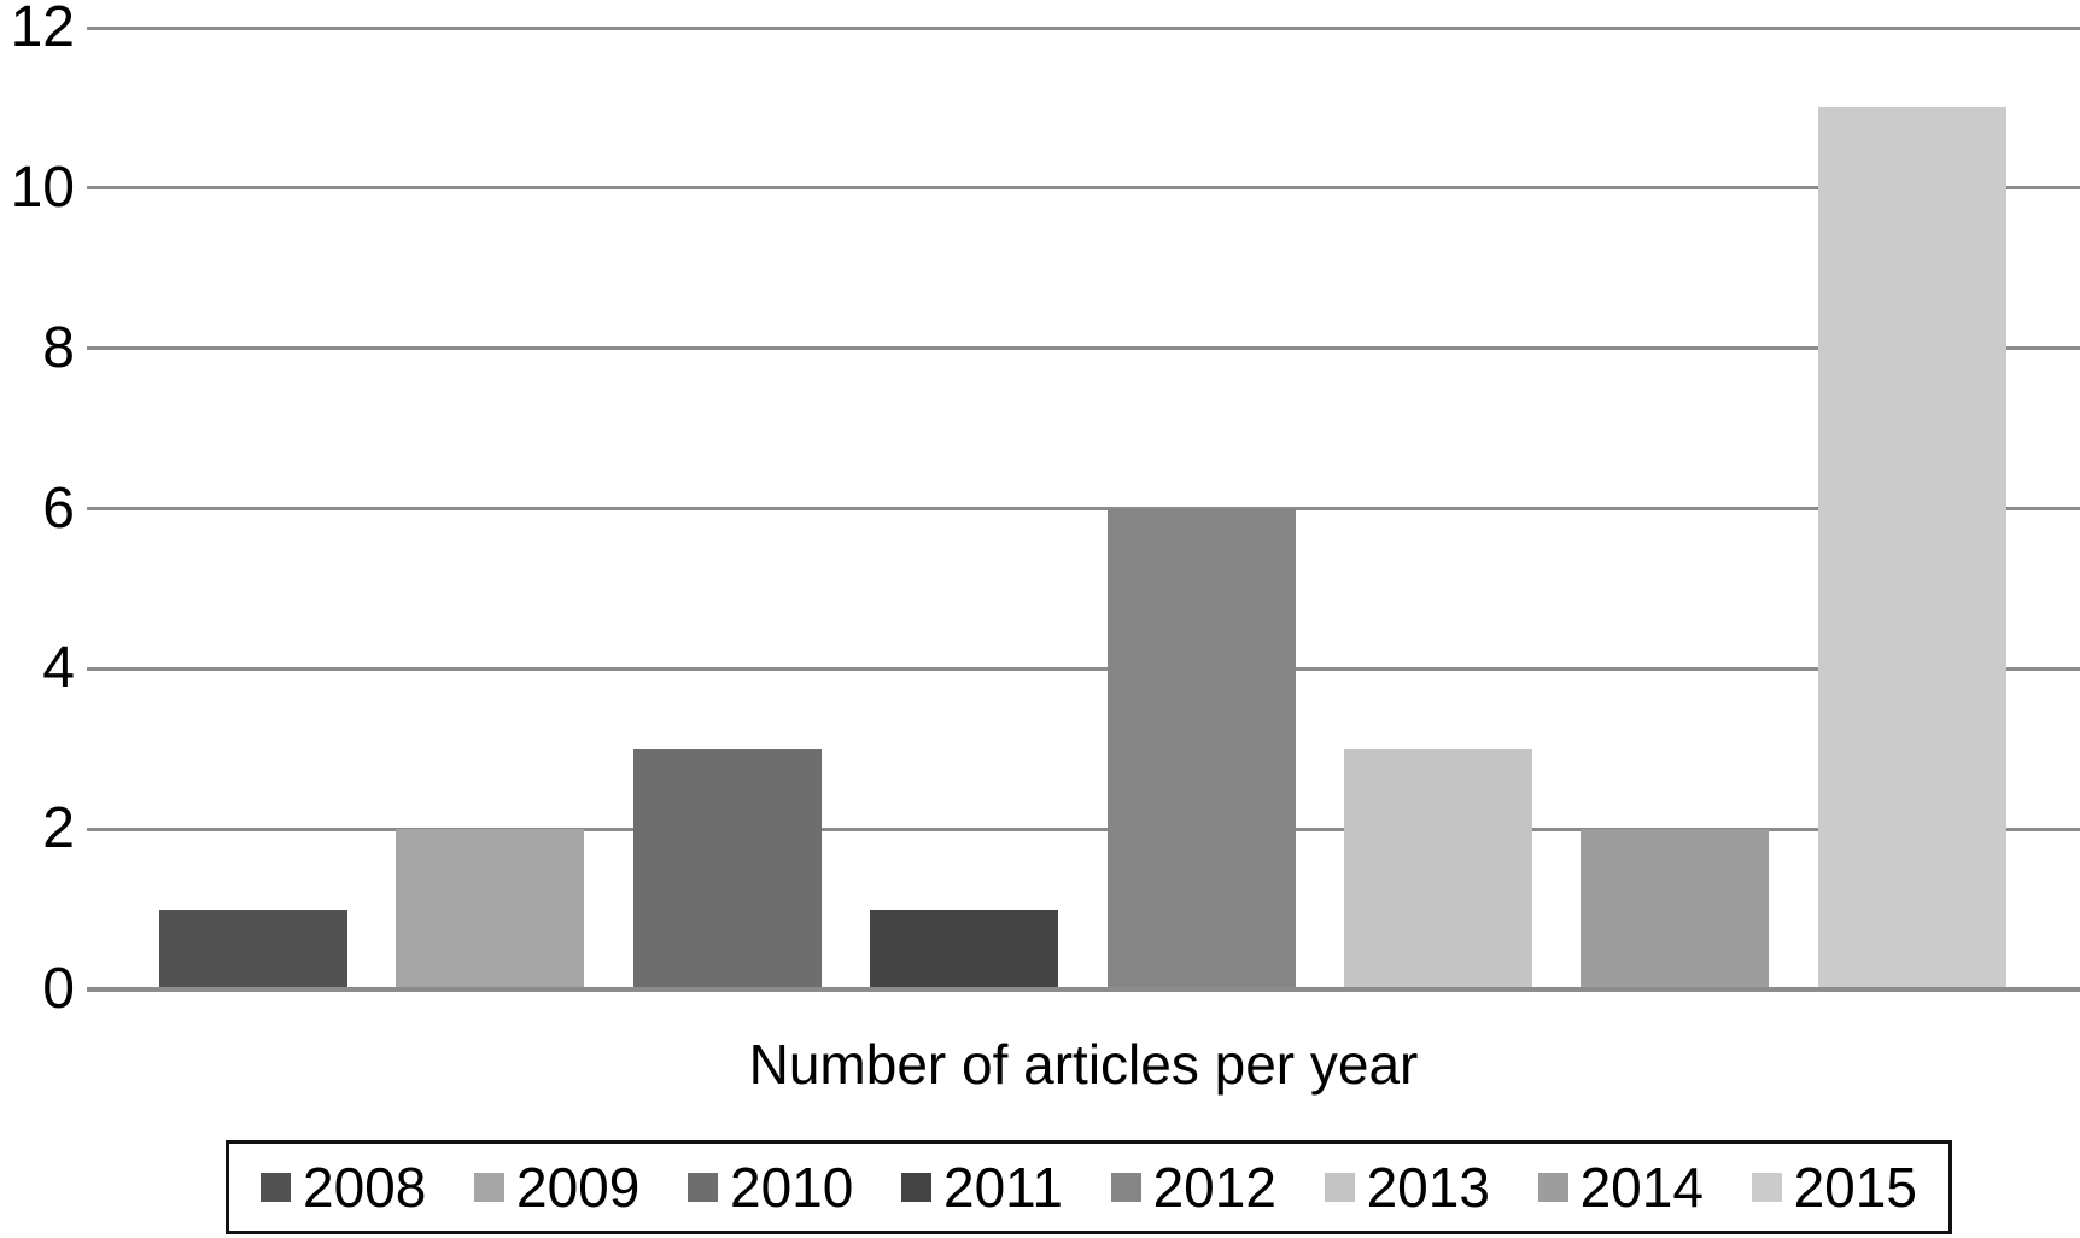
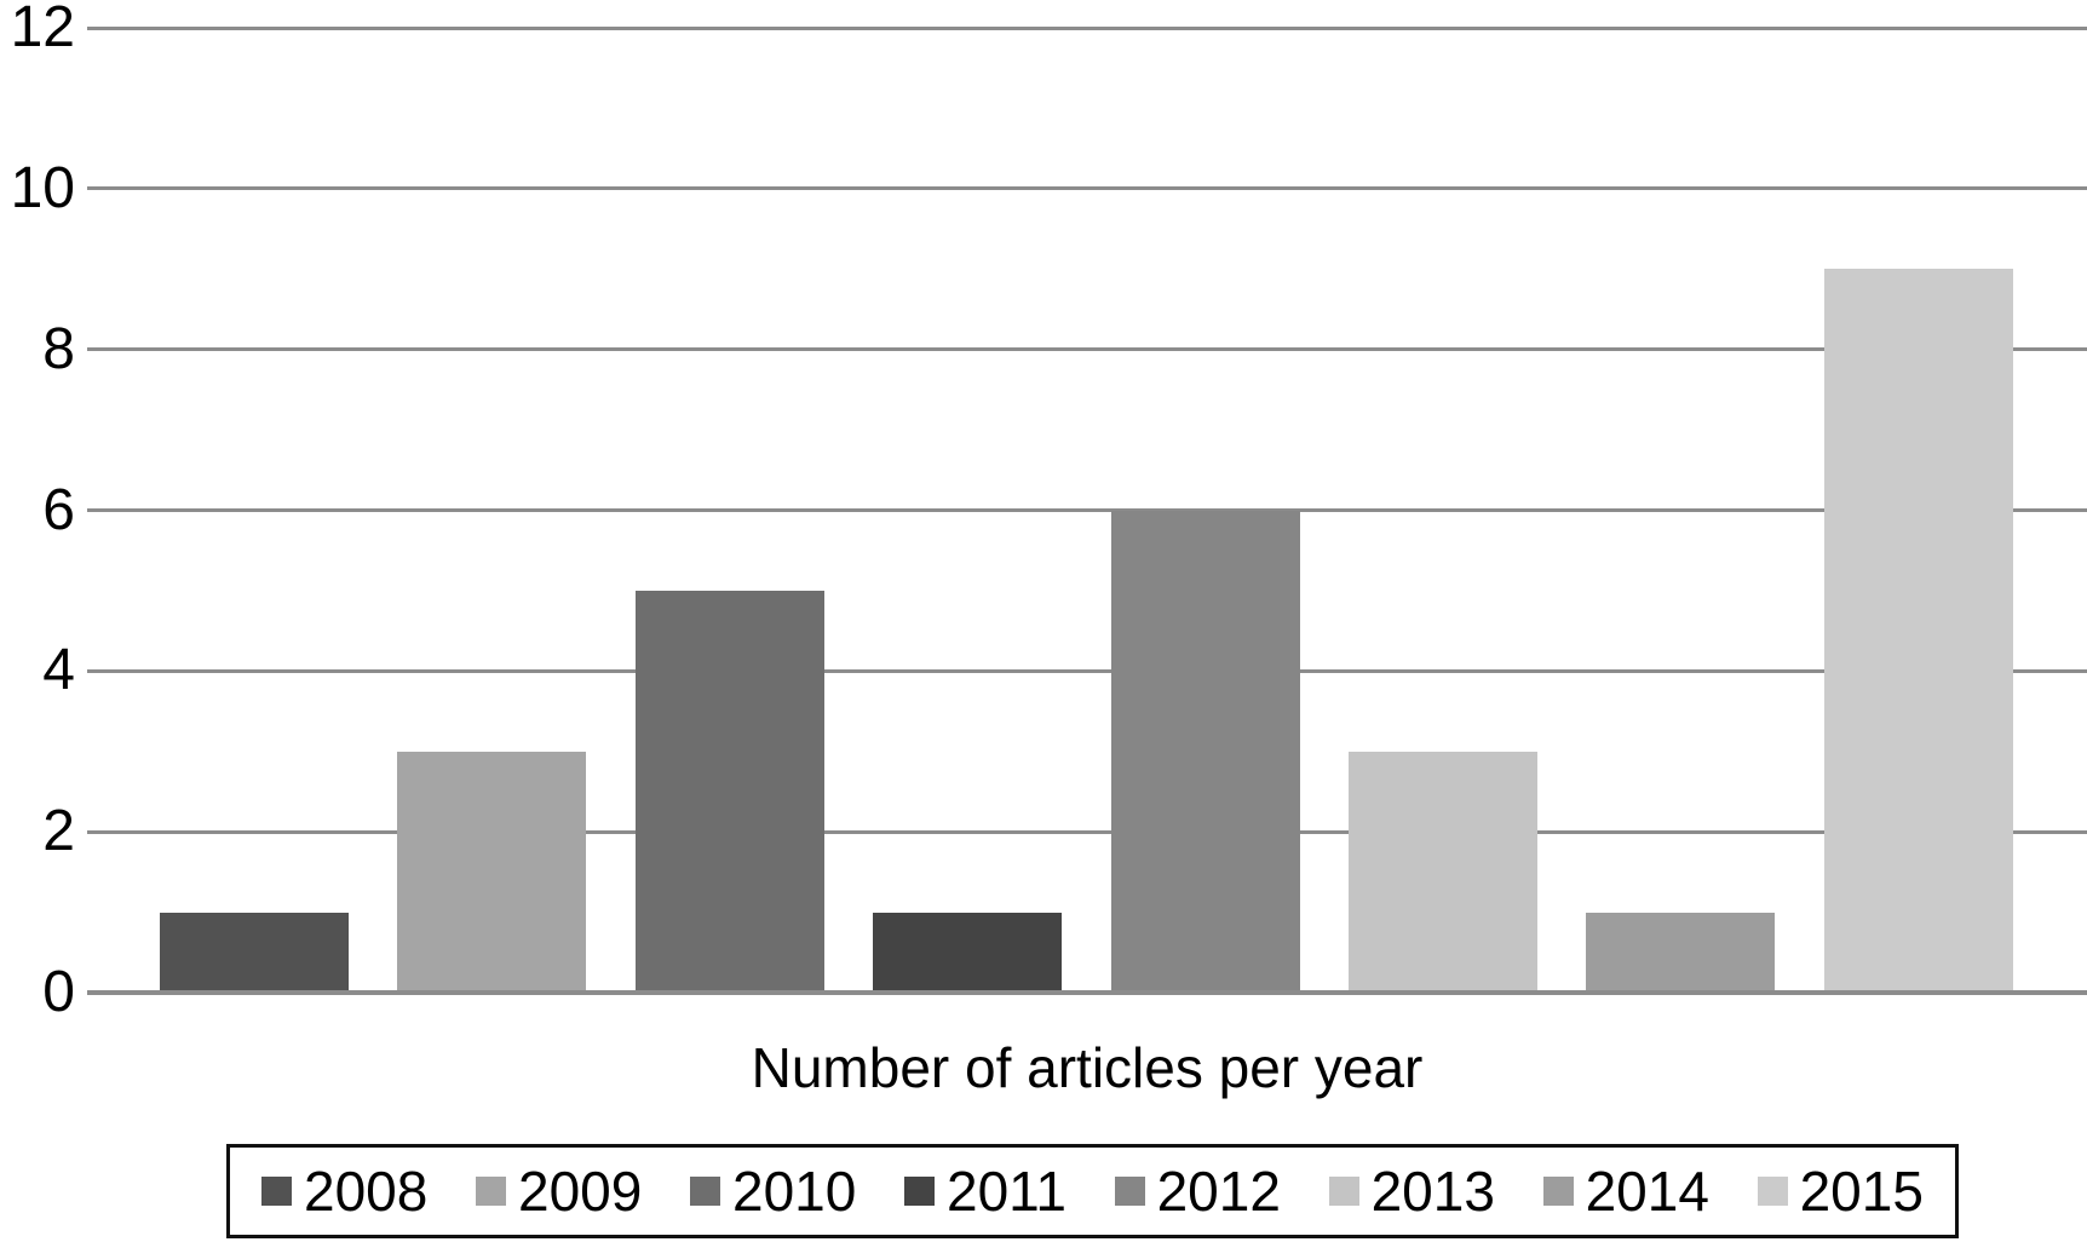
2009: 2 -> 3
2010: 3 -> 5
2014: 2 -> 1
2015: 11 -> 9
